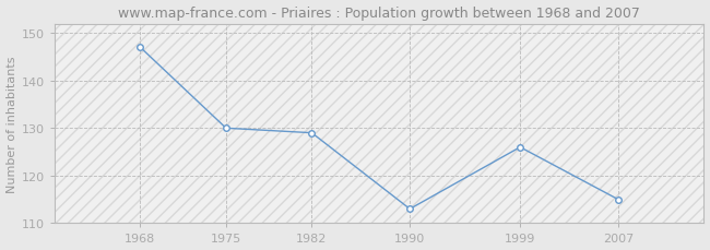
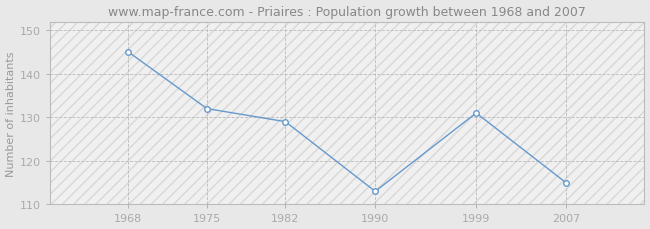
1968: 147 -> 145
1975: 130 -> 132
1999: 126 -> 131
